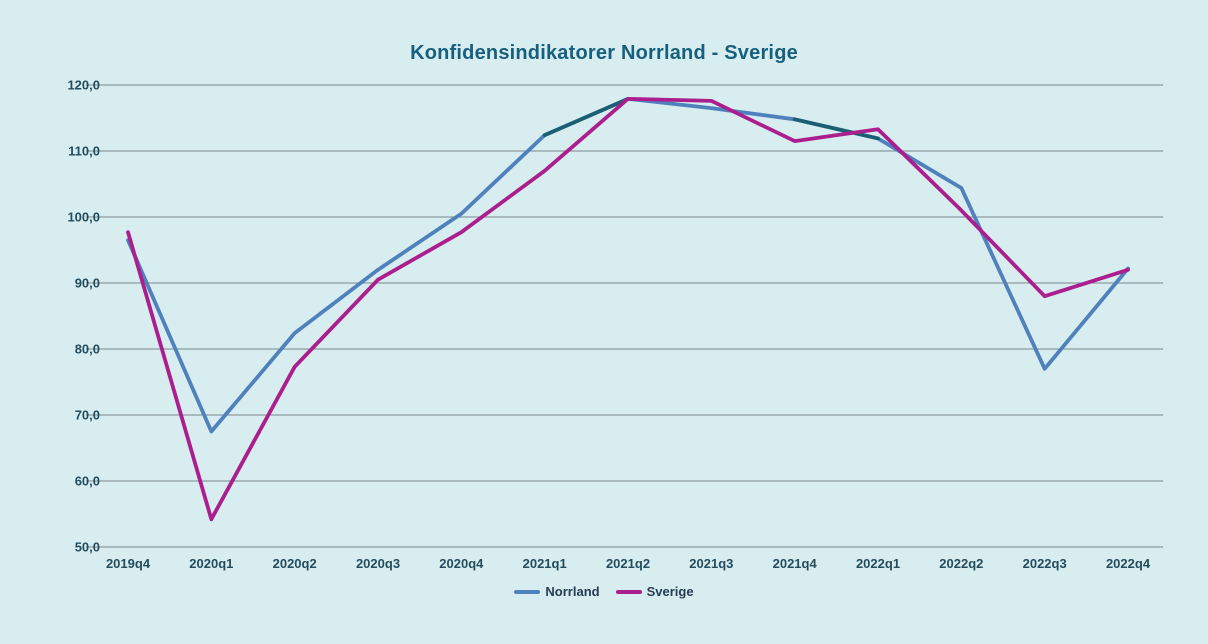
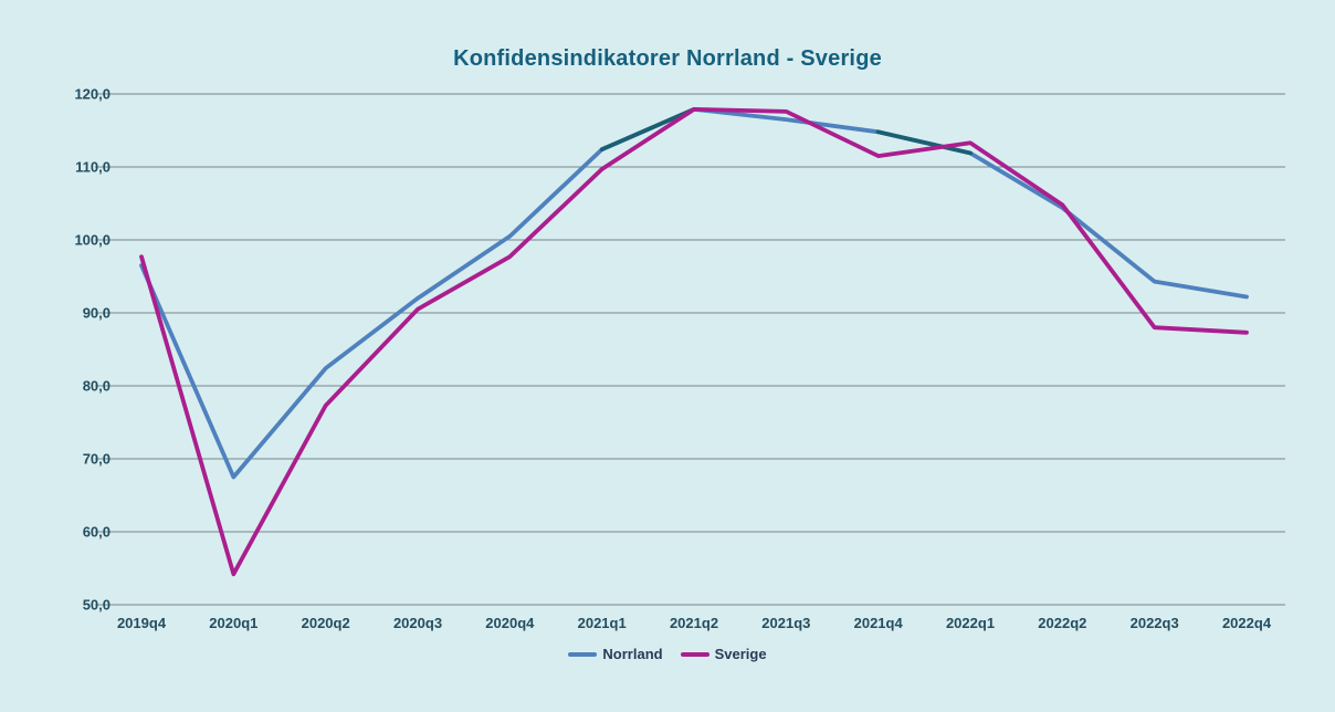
Sverige/2021q1: 107 -> 110
Sverige/2022q2: 101 -> 105
Norrland/2022q3: 77 -> 94
Sverige/2022q4: 92 -> 87
